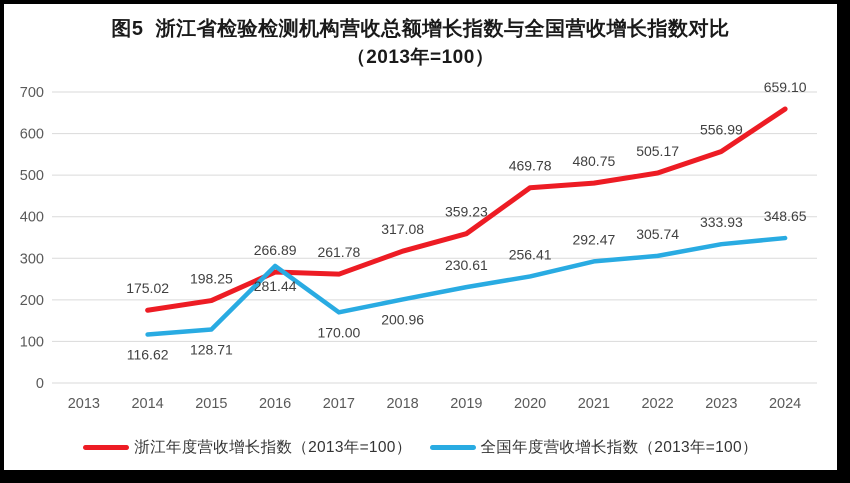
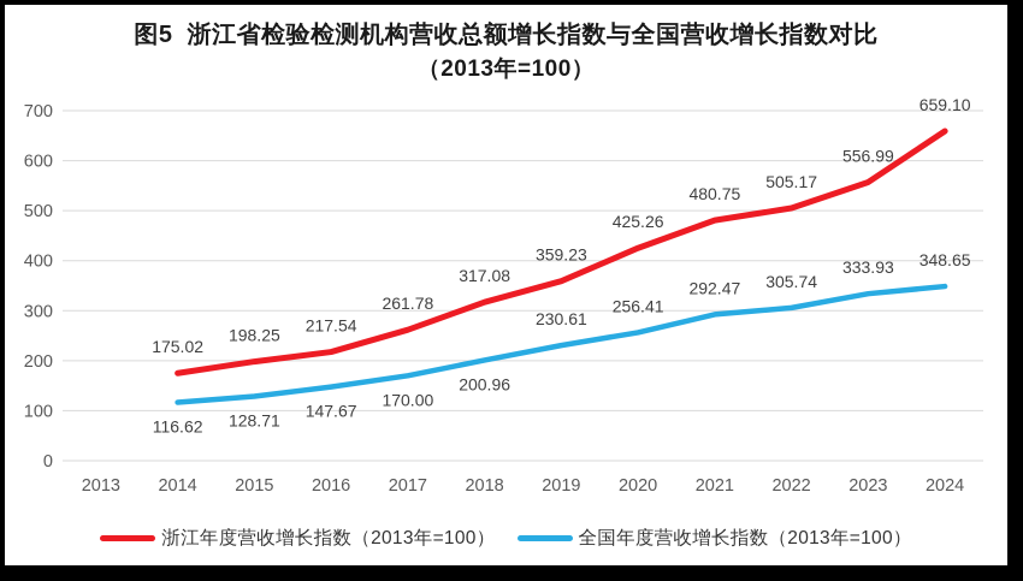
浙江年度营收增长指数（2013年=100）/2016: 266.89 -> 217.54
全国年度营收增长指数（2013年=100）/2016: 281.44 -> 147.67
浙江年度营收增长指数（2013年=100）/2020: 469.78 -> 425.26
